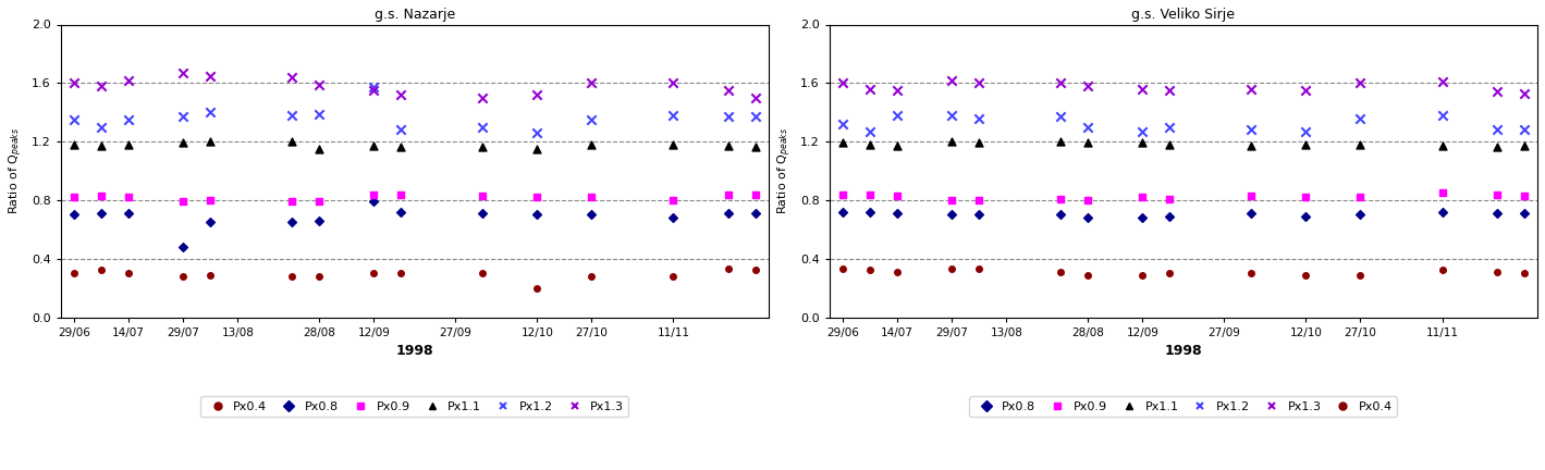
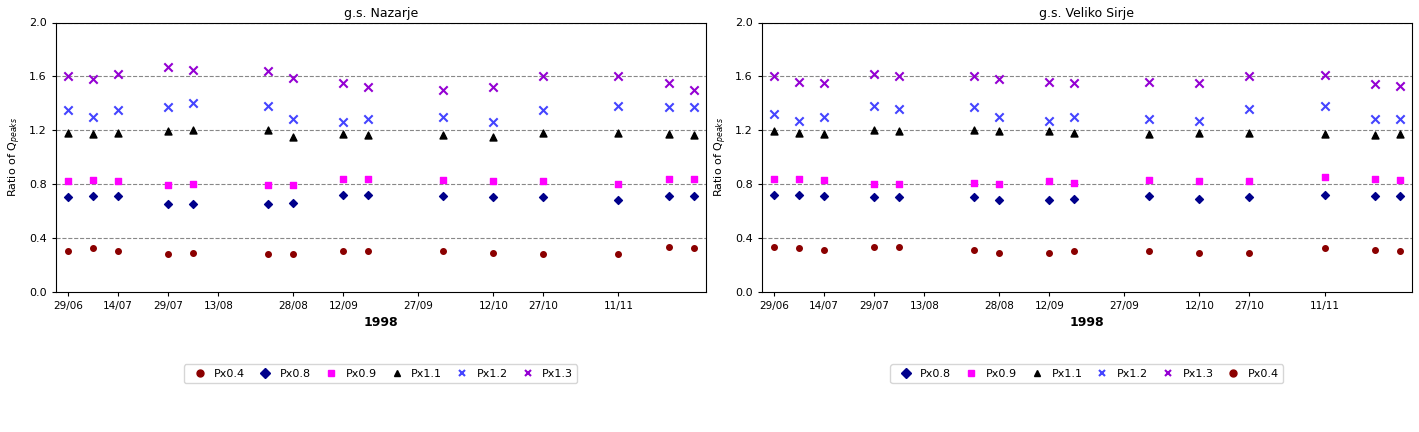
g.s. Nazarje/Px0.8/29/07: 0.48 -> 0.65
g.s. Nazarje/Px1.2/28/08: 1.39 -> 1.28
g.s. Nazarje/Px0.8/12/09: 0.79 -> 0.72
g.s. Nazarje/Px1.2/12/09: 1.57 -> 1.26
g.s. Nazarje/Px0.4/12/10: 0.20 -> 0.29
g.s. Veliko Sirje/Px1.2/14/07: 1.38 -> 1.30
